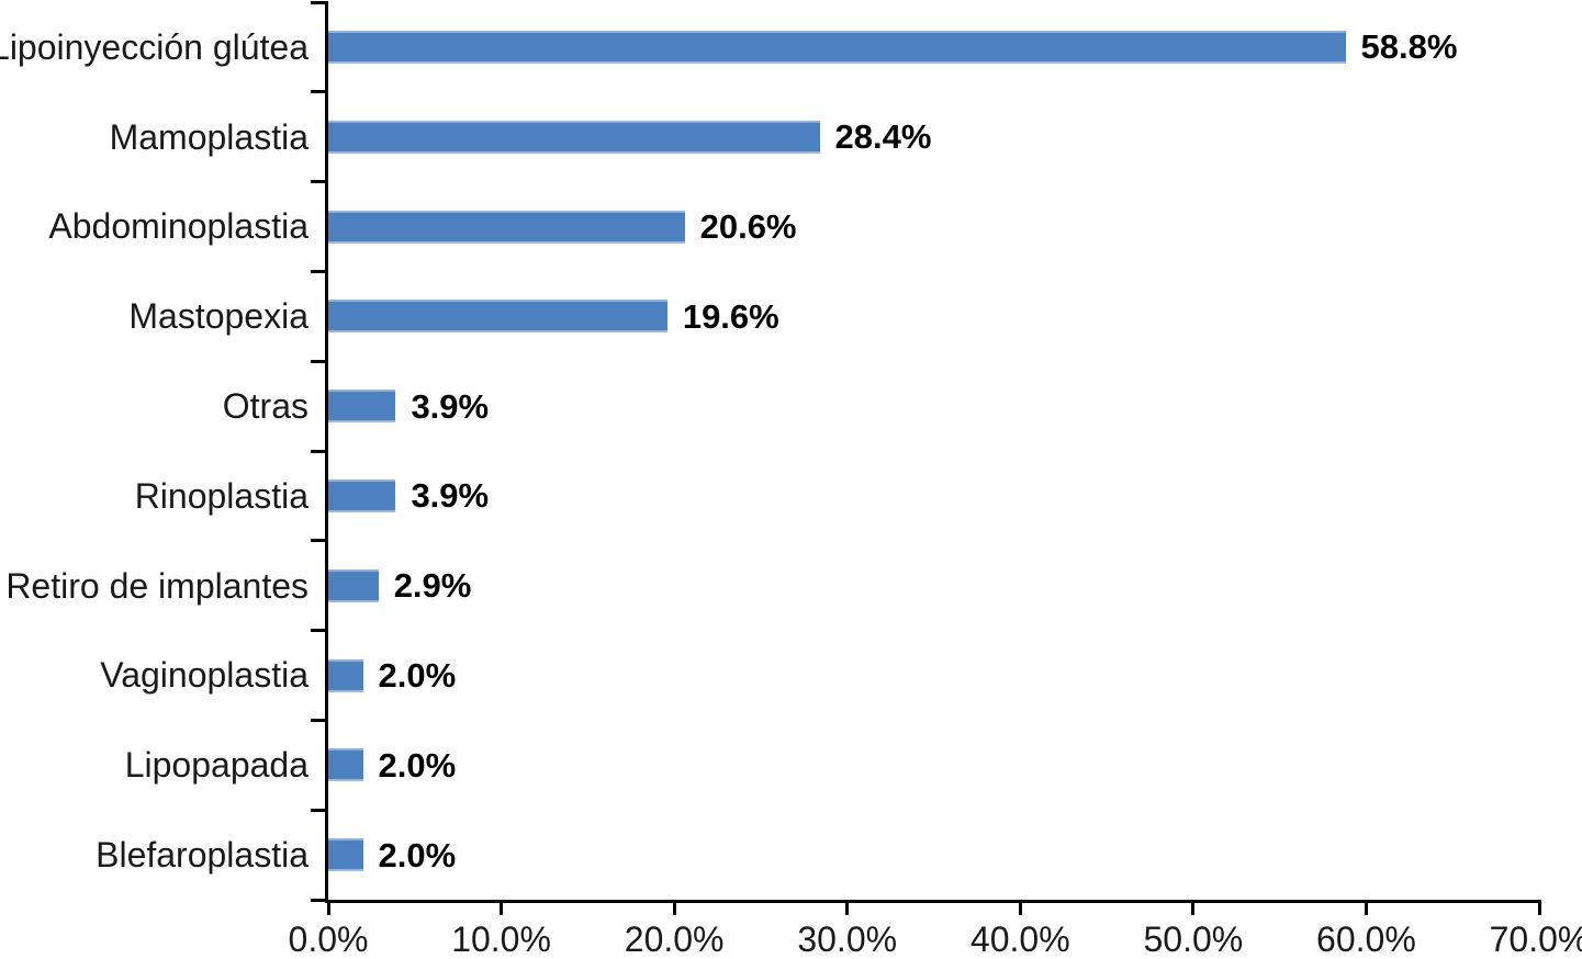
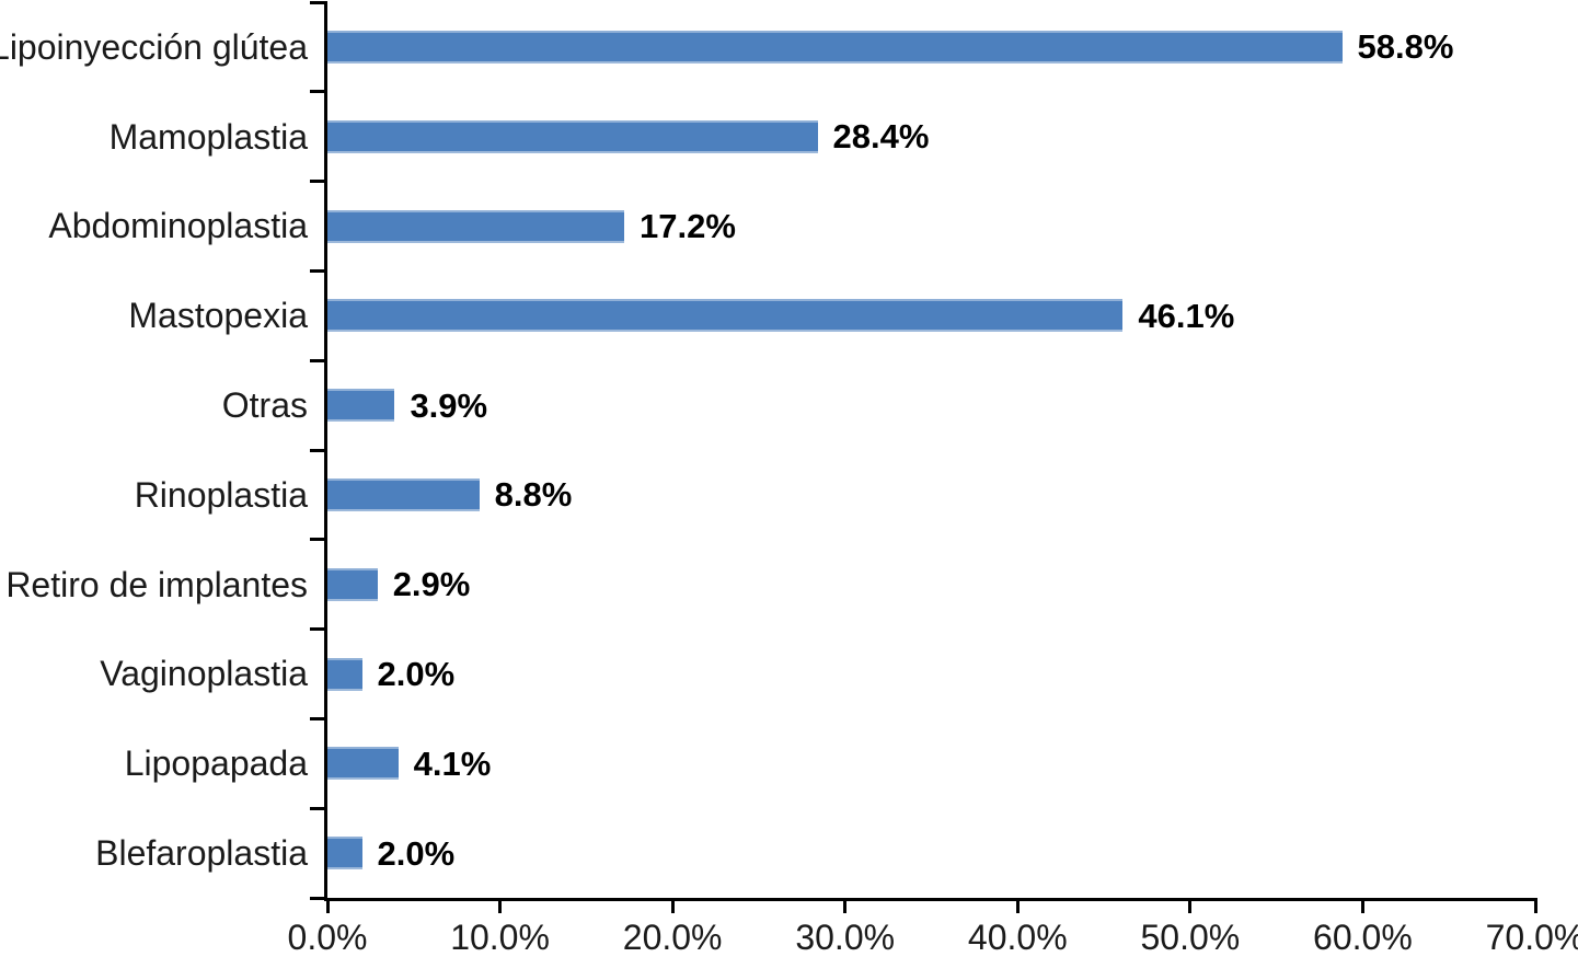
Abdominoplastia: 20.6% -> 17.2%
Mastopexia: 19.6% -> 46.1%
Rinoplastia: 3.9% -> 8.8%
Lipopapada: 2.0% -> 4.1%
